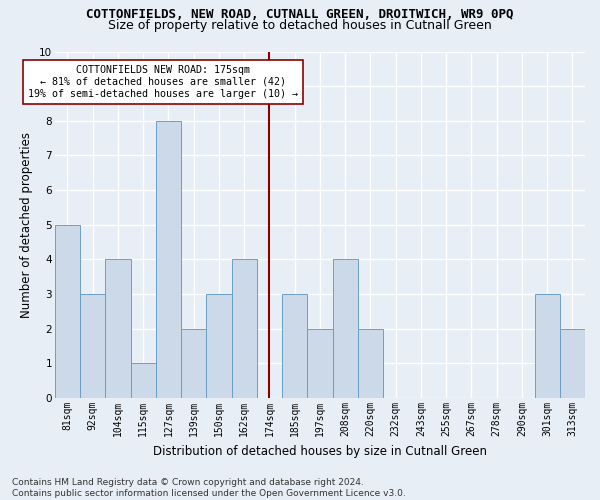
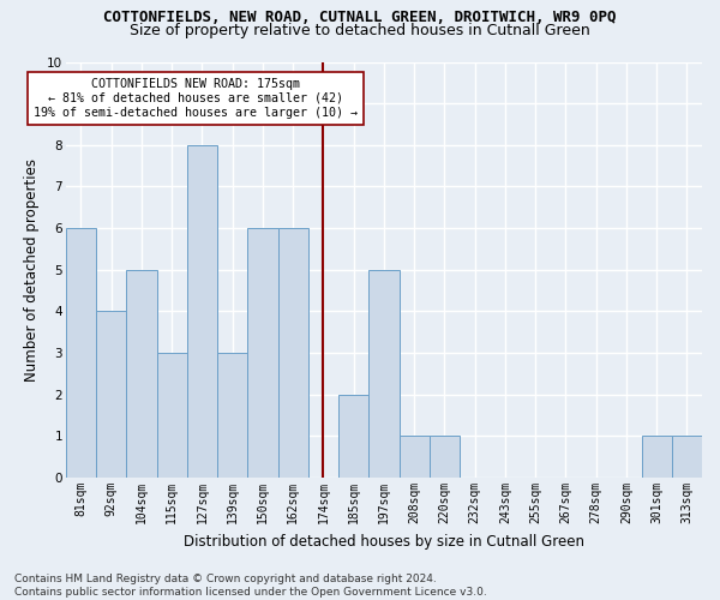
81sqm: 5 -> 6
92sqm: 3 -> 4
104sqm: 4 -> 5
115sqm: 1 -> 3
139sqm: 2 -> 3
150sqm: 3 -> 6
162sqm: 4 -> 6
185sqm: 3 -> 2
197sqm: 2 -> 5
208sqm: 4 -> 1
220sqm: 2 -> 1
301sqm: 3 -> 1
313sqm: 2 -> 1
